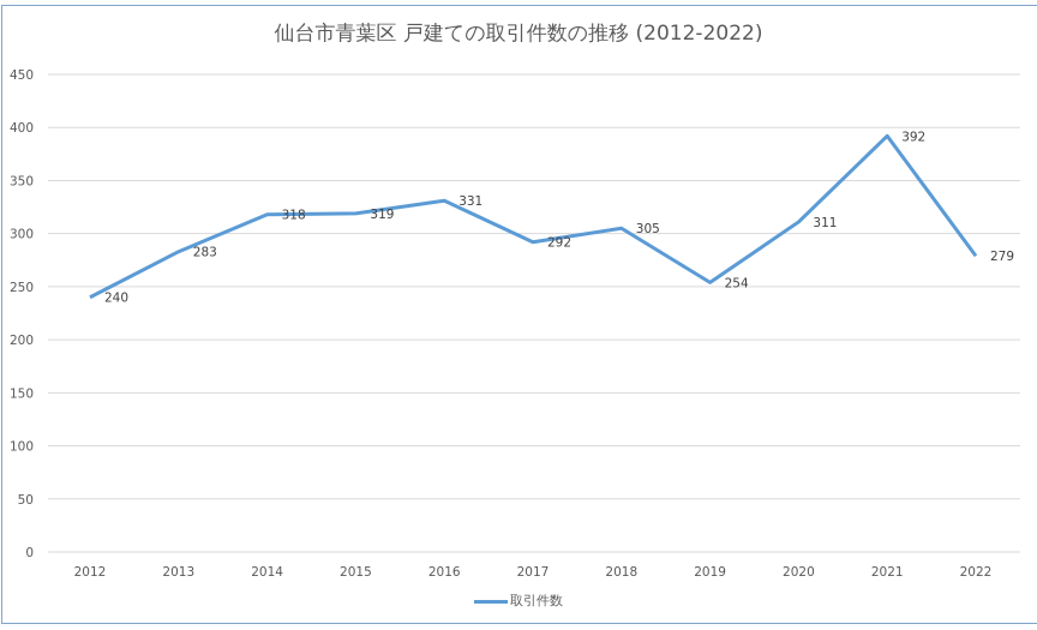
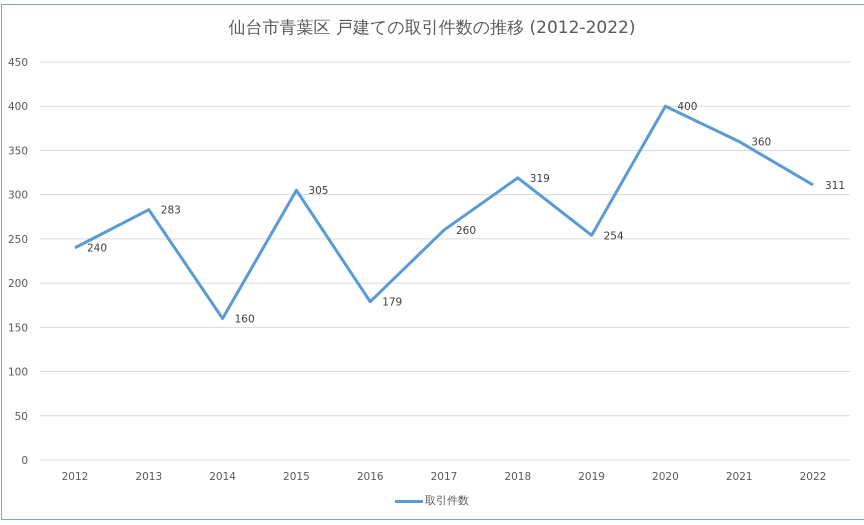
2014: 318 -> 160
2015: 319 -> 305
2016: 331 -> 179
2017: 292 -> 260
2018: 305 -> 319
2020: 311 -> 400
2021: 392 -> 360
2022: 279 -> 311
